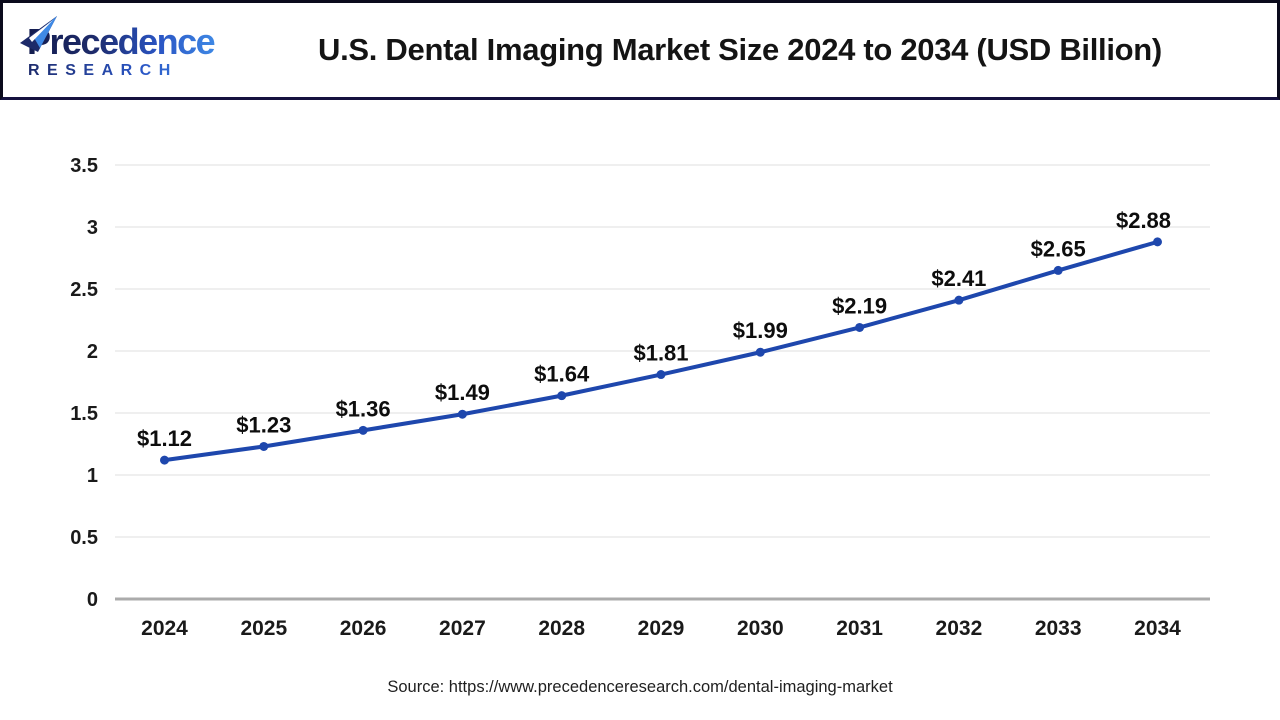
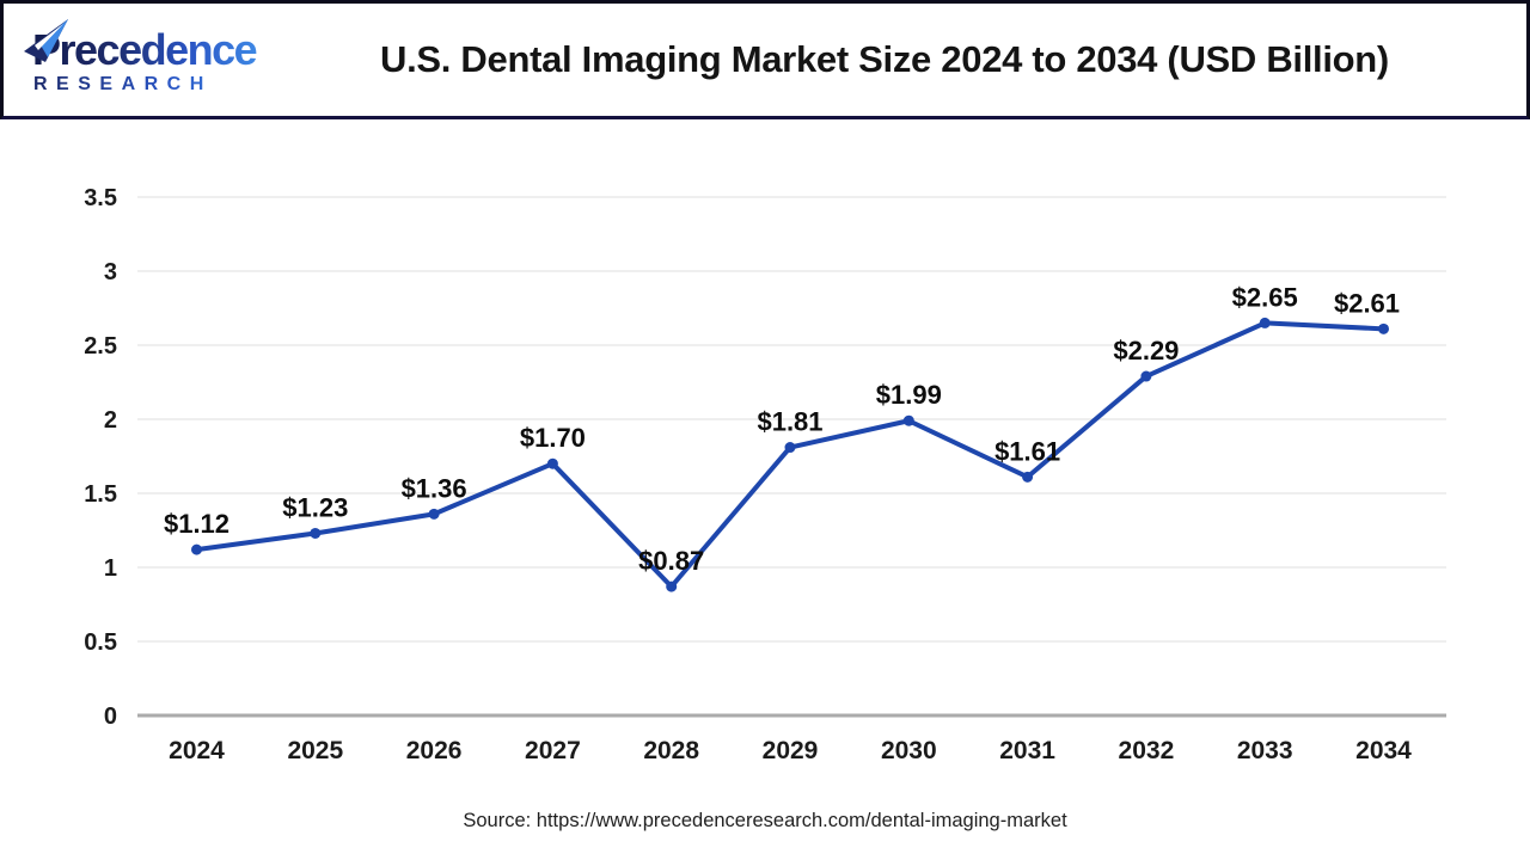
2027: $1.49 -> $1.70
2028: $1.64 -> $0.87
2031: $2.19 -> $1.61
2032: $2.41 -> $2.29
2034: $2.88 -> $2.61
